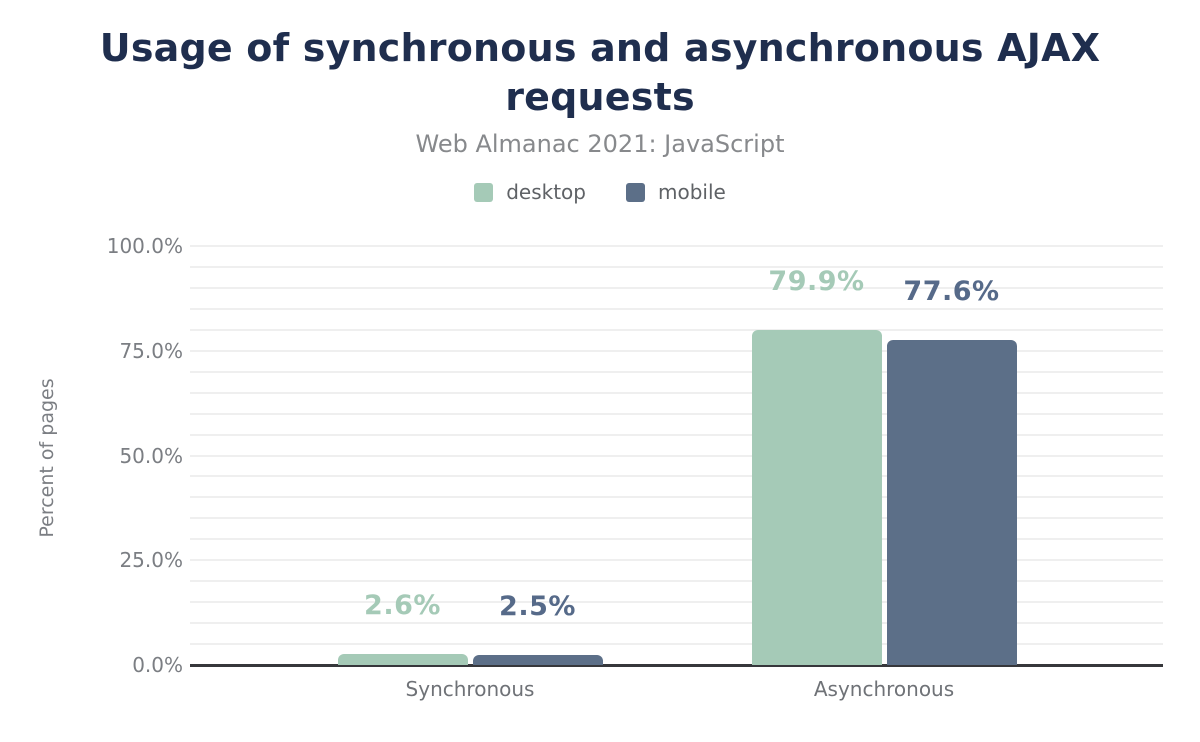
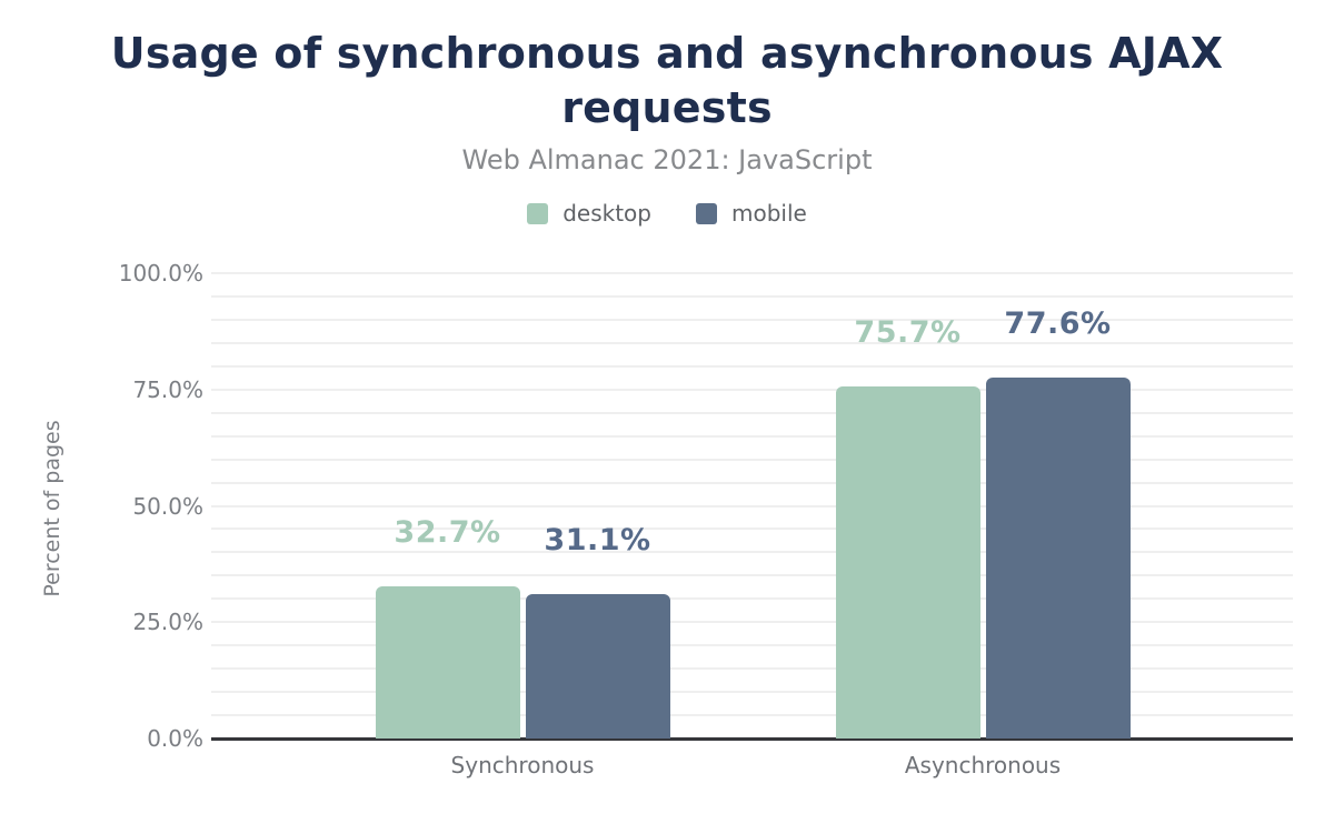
desktop/Synchronous: 2.6% -> 32.7%
mobile/Synchronous: 2.5% -> 31.1%
desktop/Asynchronous: 79.9% -> 75.7%
